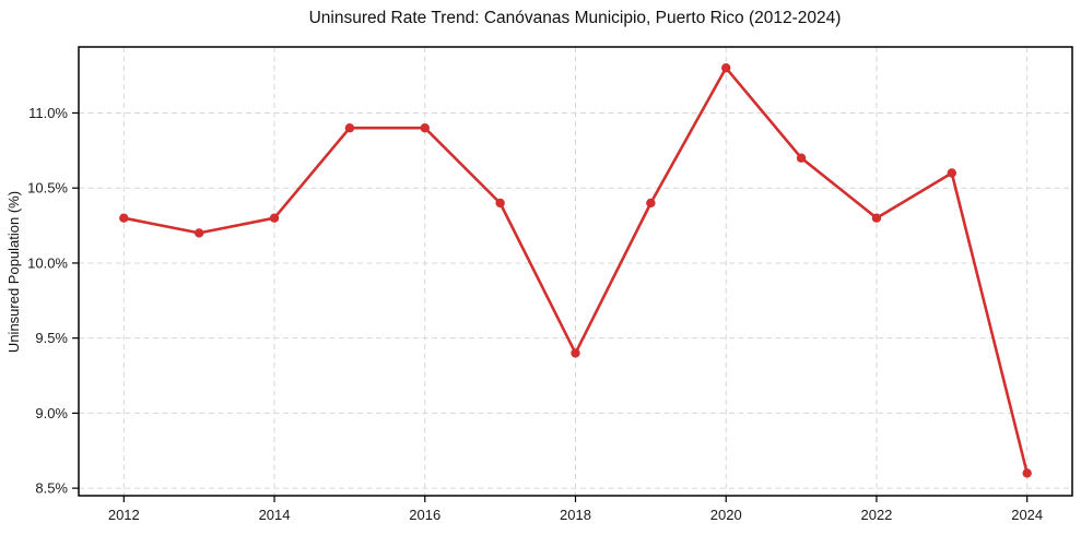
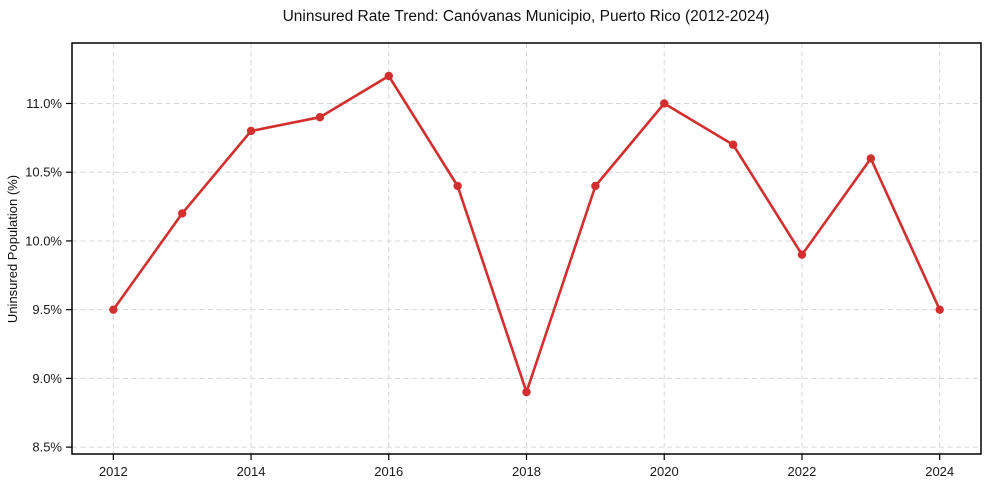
2012: 10.3% -> 9.5%
2014: 10.3% -> 10.8%
2016: 10.9% -> 11.2%
2018: 9.4% -> 8.9%
2020: 11.3% -> 11.0%
2022: 10.3% -> 9.9%
2024: 8.6% -> 9.5%
